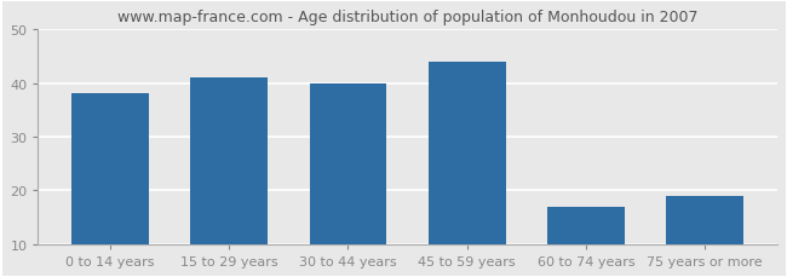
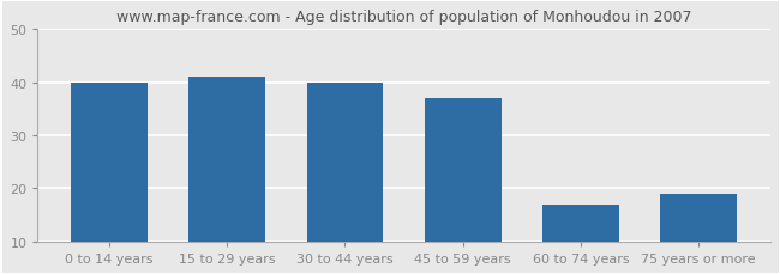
0 to 14 years: 38 -> 40
45 to 59 years: 44 -> 37
